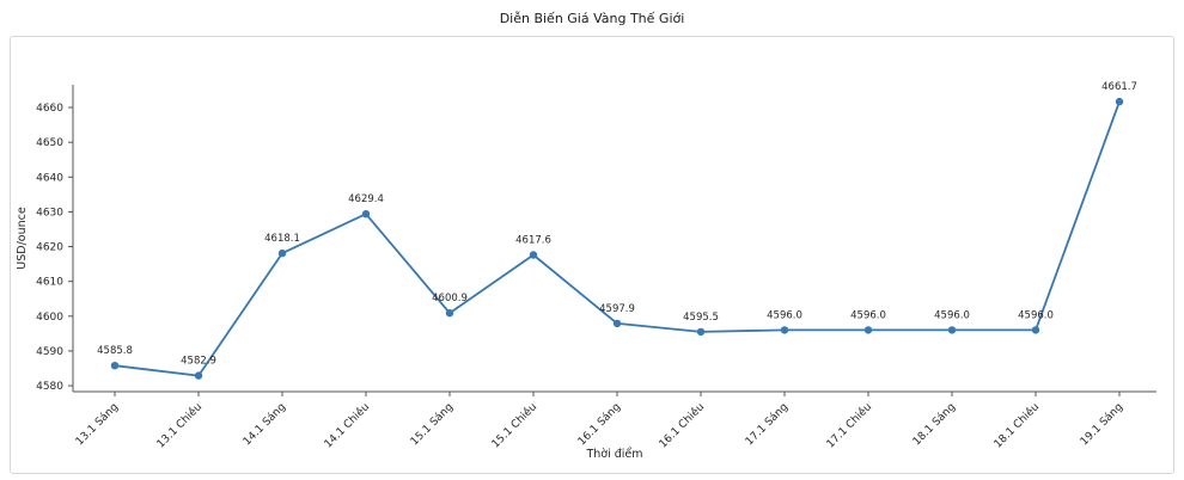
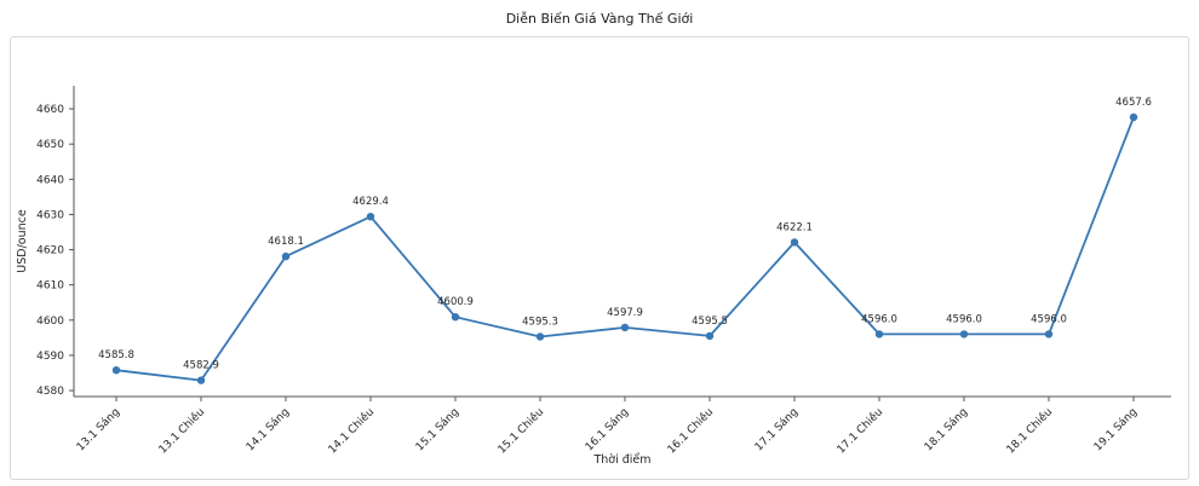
15.1 Chiều: 4617.6 -> 4595.3
17.1 Sáng: 4596.0 -> 4622.1
19.1 Sáng: 4661.7 -> 4657.6
